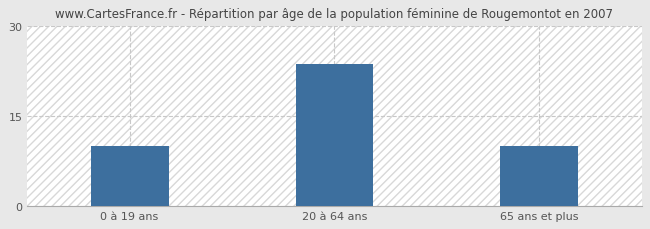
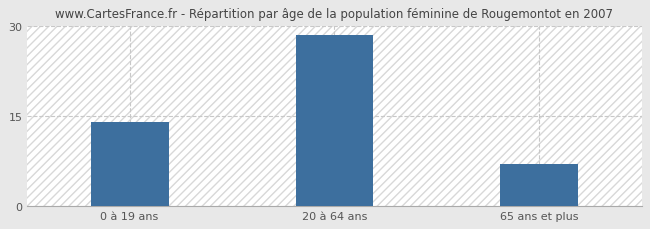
0 à 19 ans: 10.0 -> 14.0
20 à 64 ans: 23.6 -> 28.5
65 ans et plus: 10.0 -> 7.0
